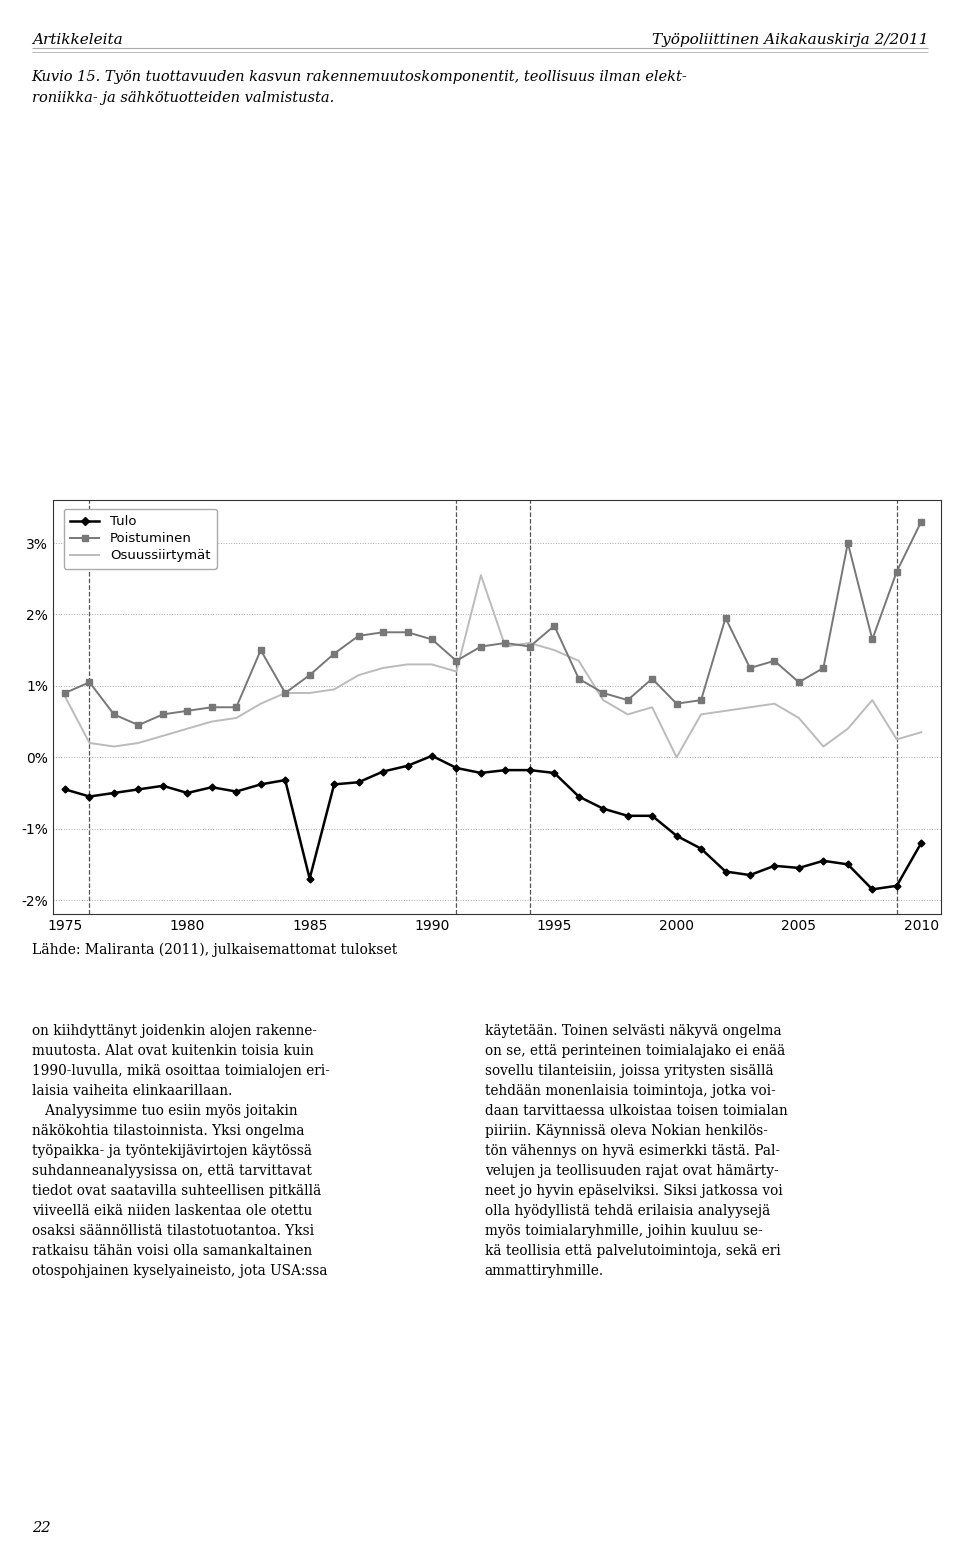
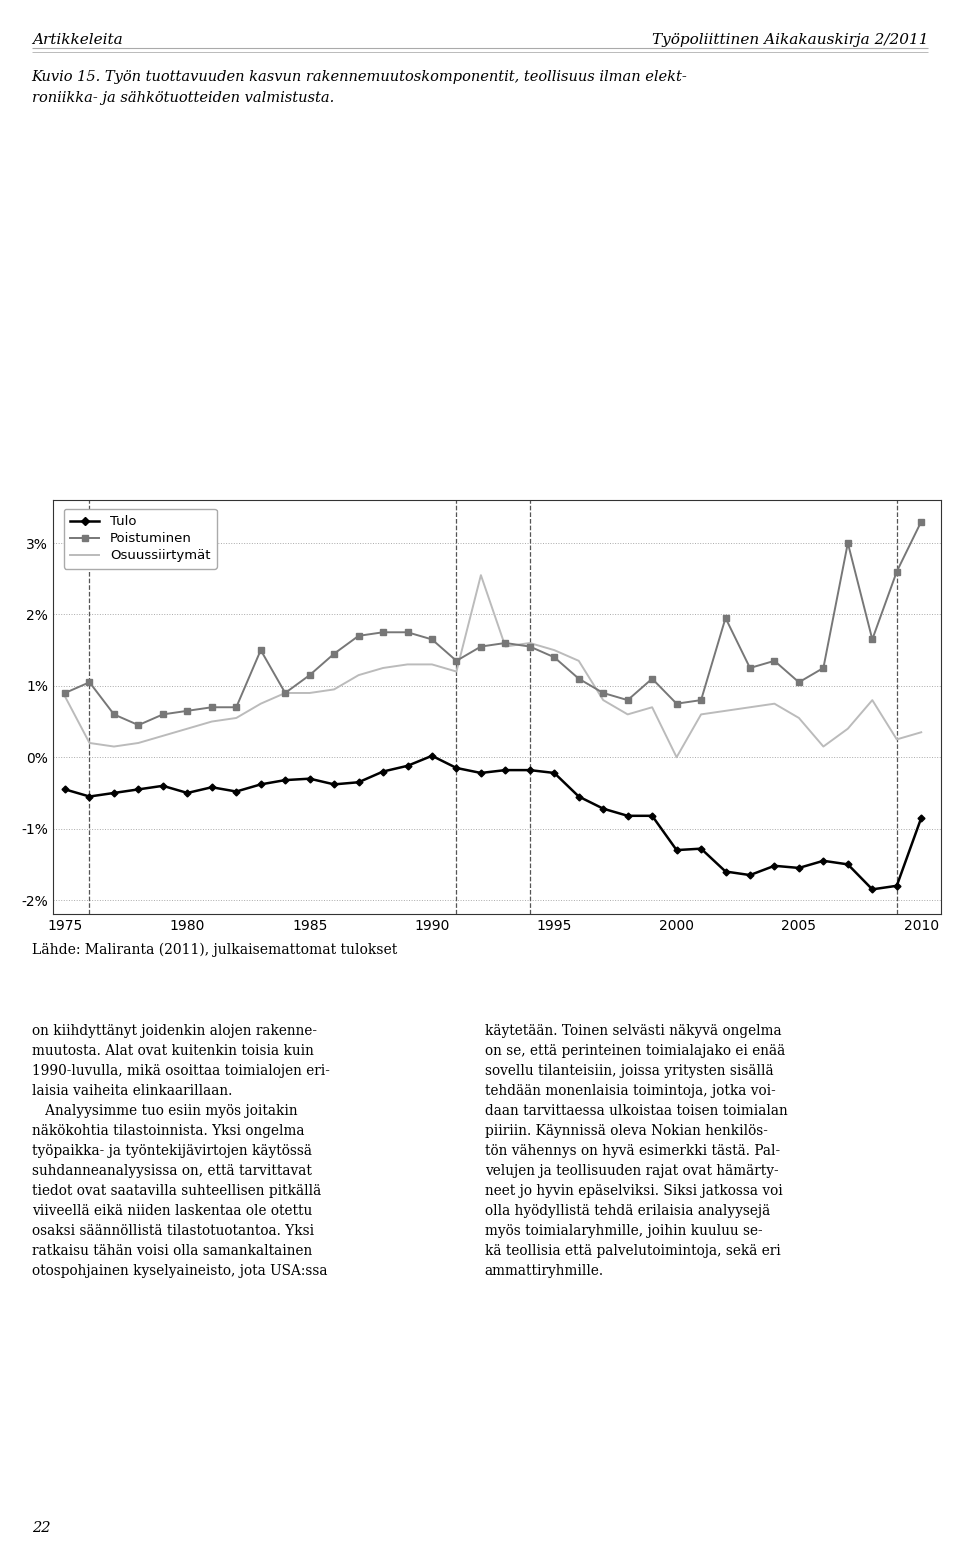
Tulo/1985: -1.70% -> -0.30%
Poistuminen/1995: 1.84% -> 1.40%
Tulo/2000: -1.10% -> -1.30%
Tulo/2010: -1.20% -> -0.85%
